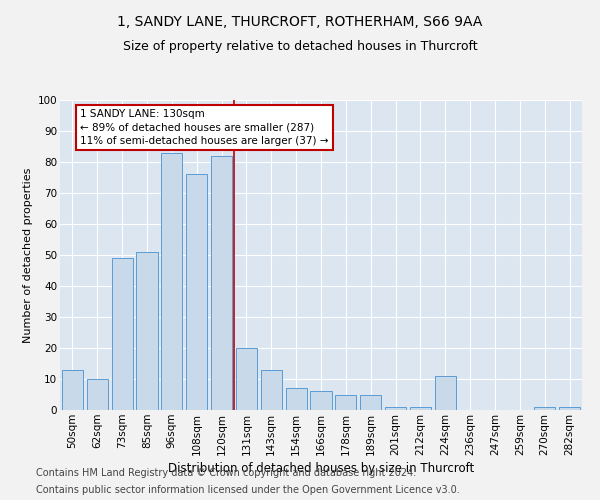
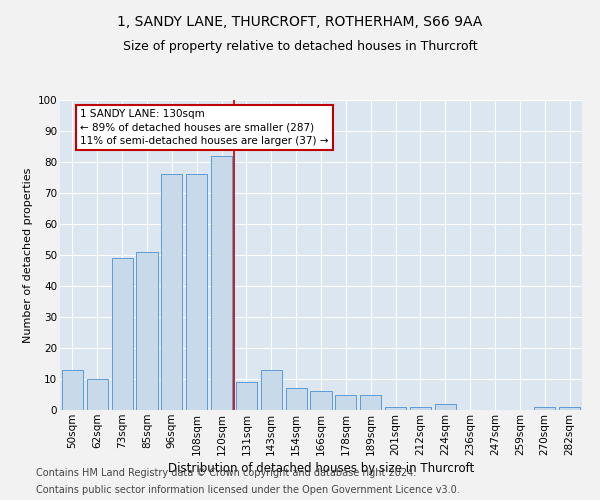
96sqm: 83 -> 76
131sqm: 20 -> 9
224sqm: 11 -> 2
